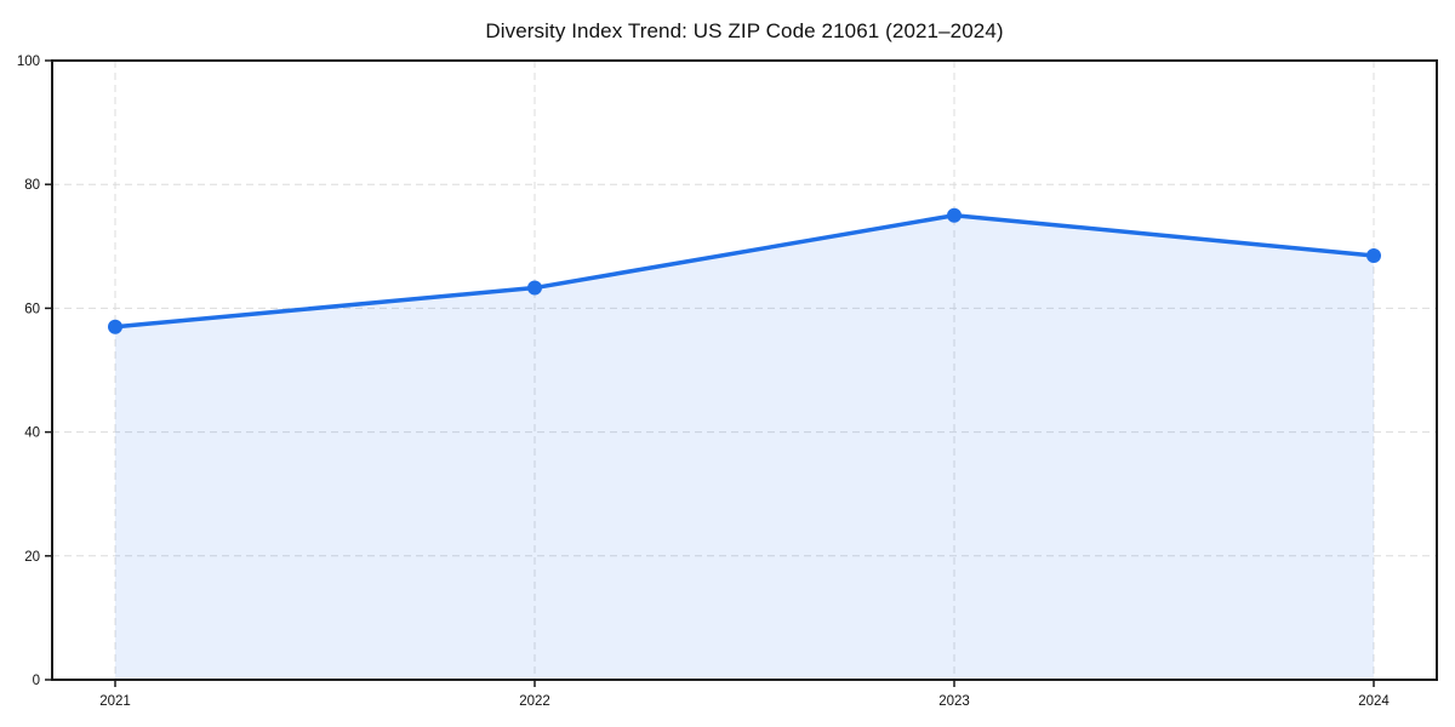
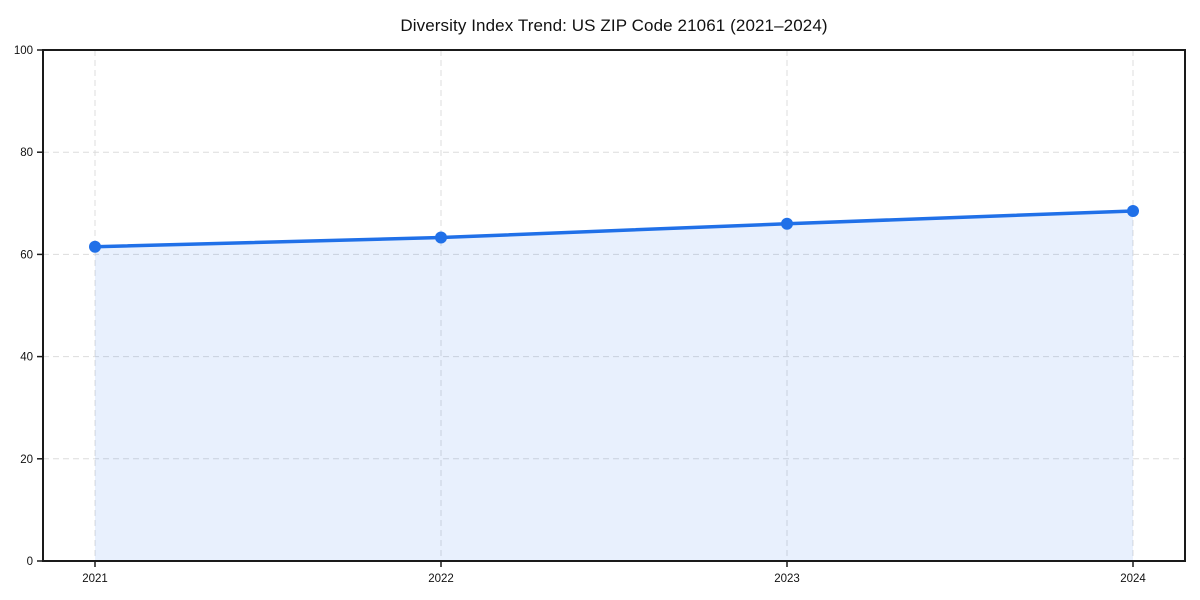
2021: 57 -> 62
2023: 75 -> 66
